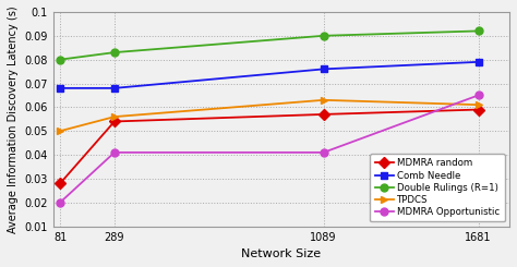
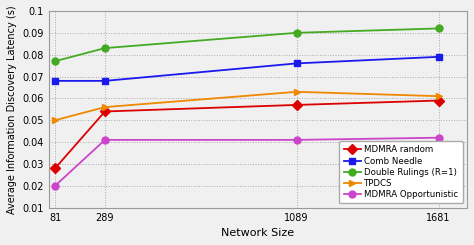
Double Rulings (R=1)/81: 0.080 -> 0.077
MDMRA Opportunistic/1681: 0.065 -> 0.042
